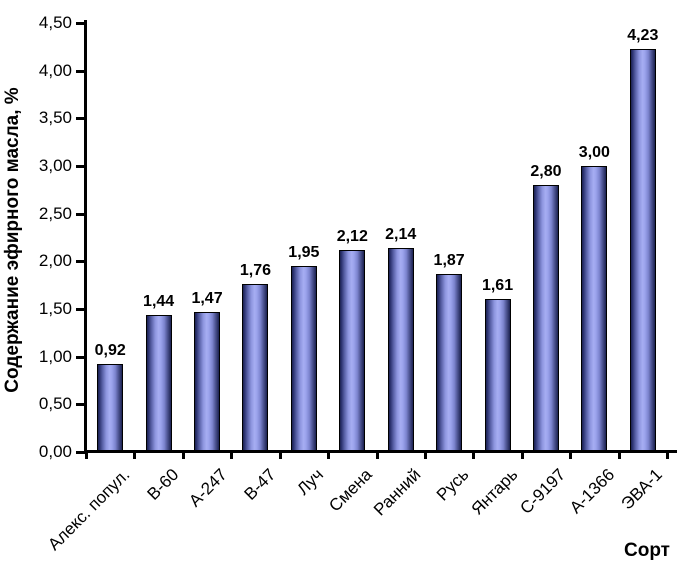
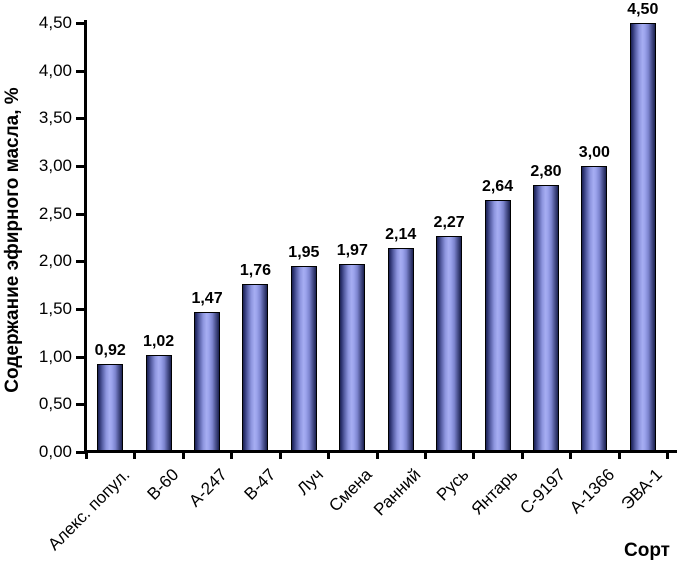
В-60: 1,44 -> 1,02
Смена: 2,12 -> 1,97
Русь: 1,87 -> 2,27
Янтарь: 1,61 -> 2,64
ЭВА-1: 4,23 -> 4,50
